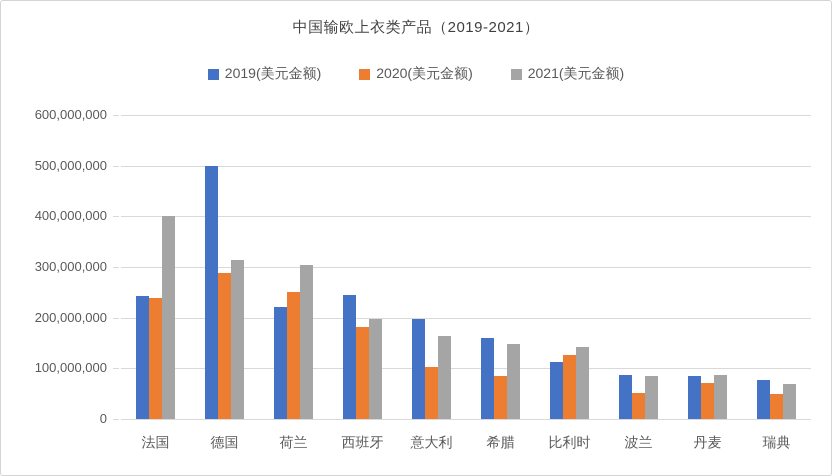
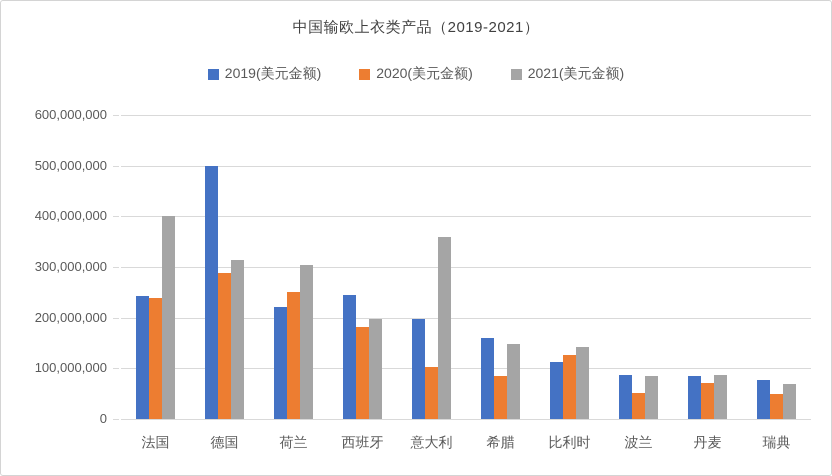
2021(美元金额)/意大利: 160000000 -> 360000000
